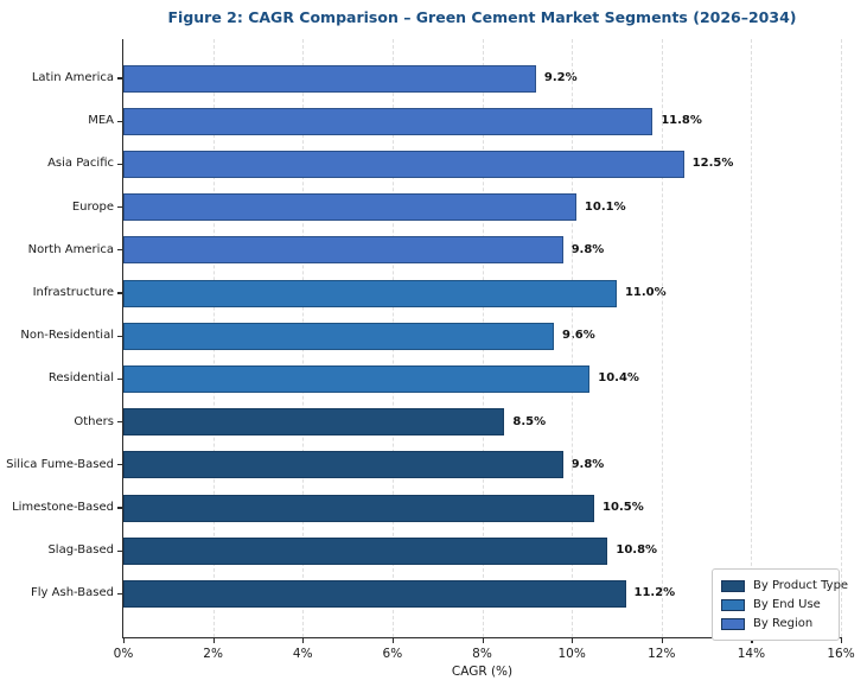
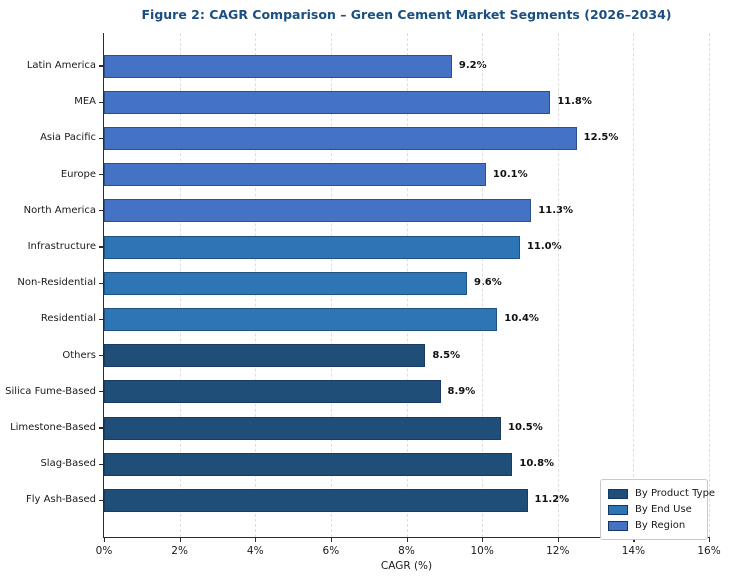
North America: 9.8% -> 11.3%
Silica Fume-Based: 9.8% -> 8.9%
